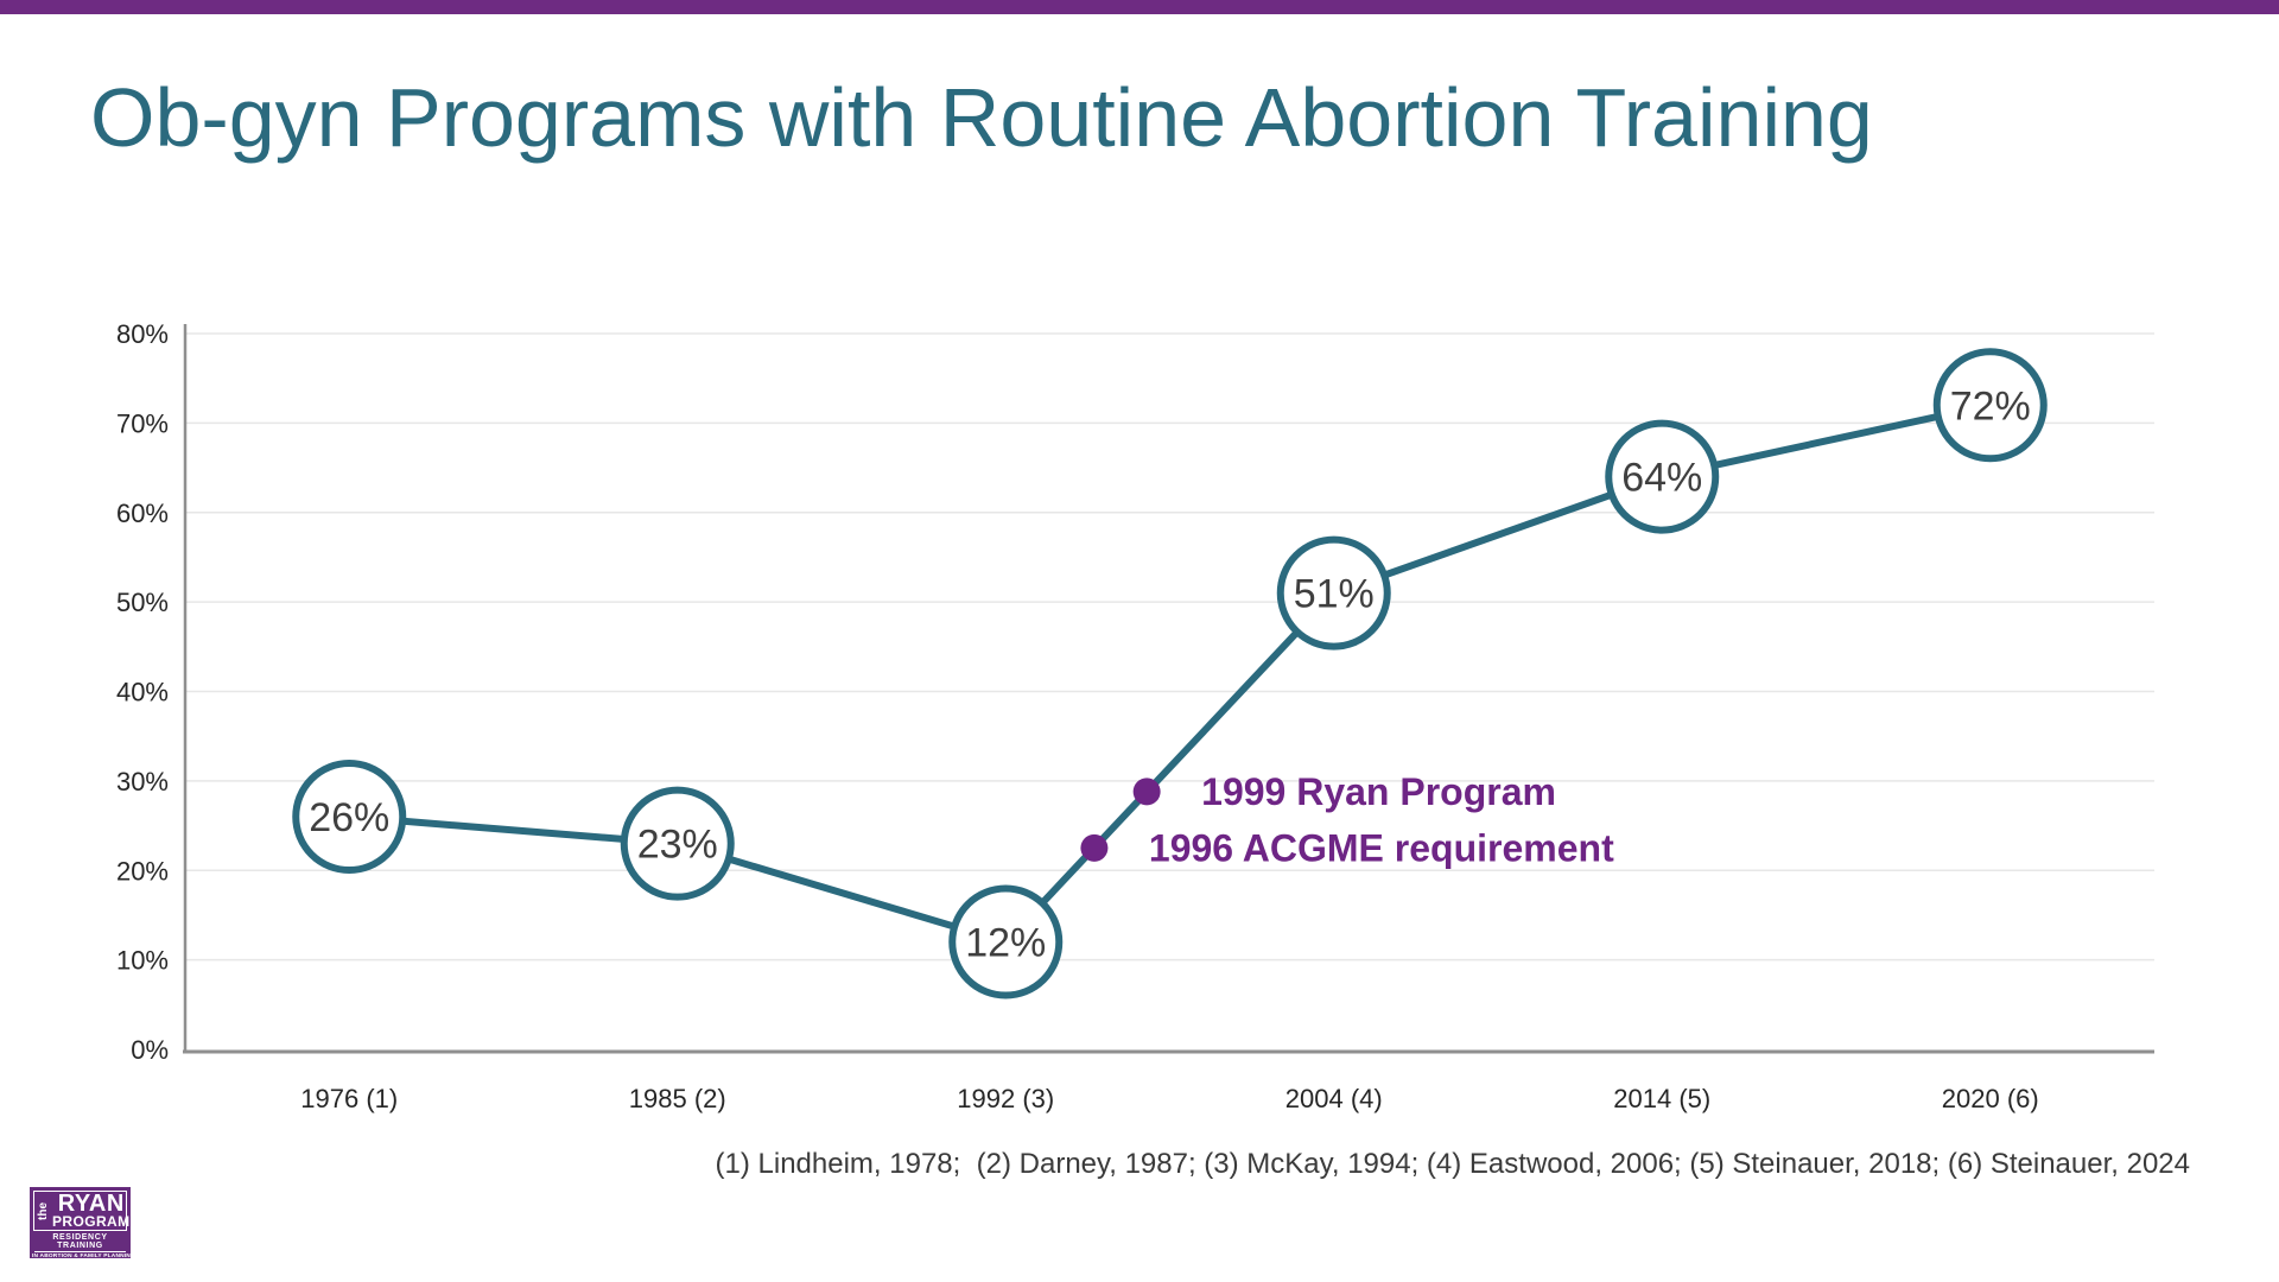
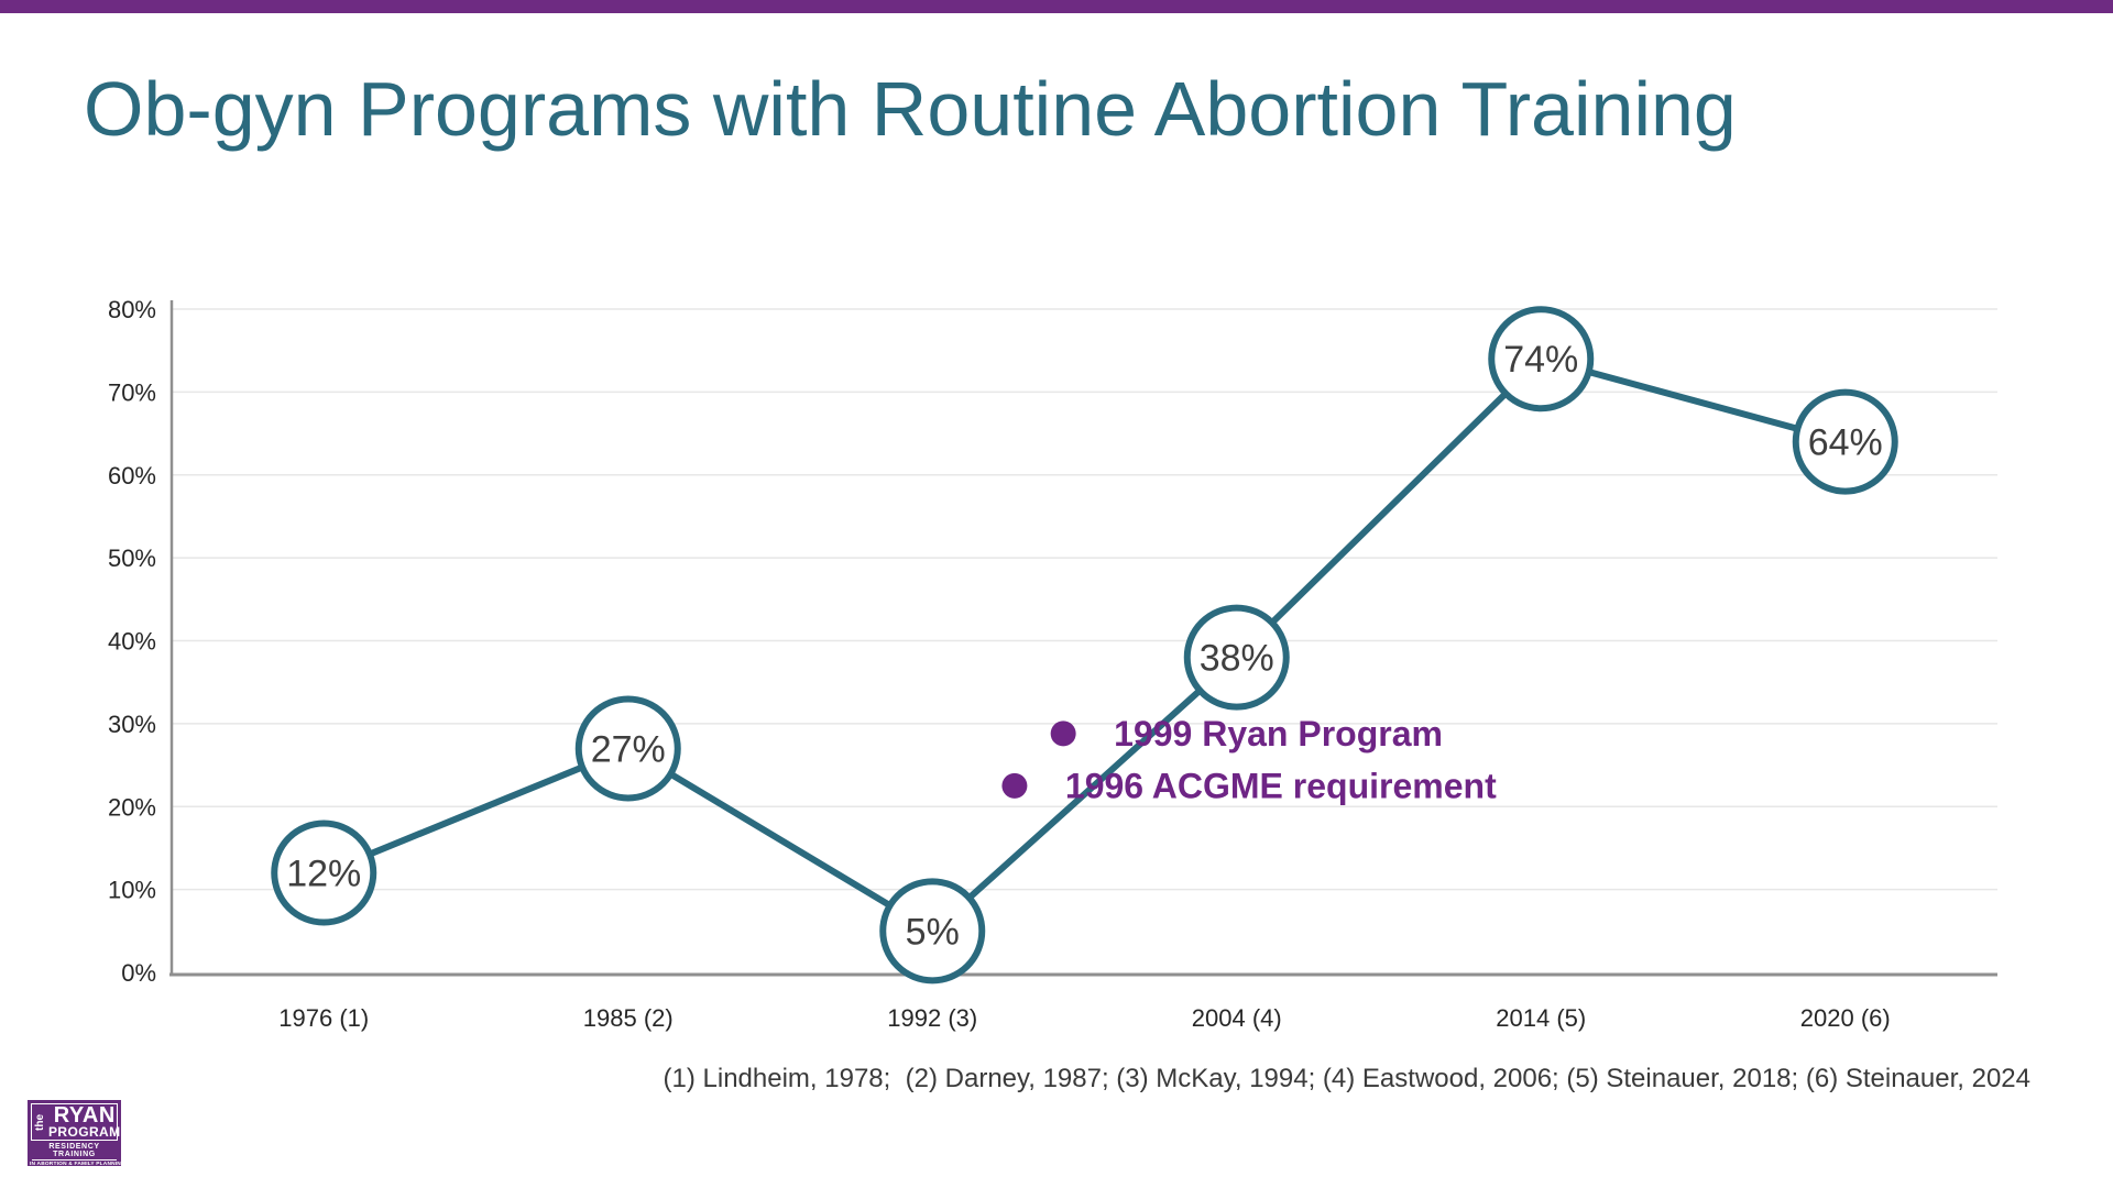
1976 (1): 26% -> 12%
1985 (2): 23% -> 27%
1992 (3): 12% -> 5%
2004 (4): 51% -> 38%
2014 (5): 64% -> 74%
2020 (6): 72% -> 64%
